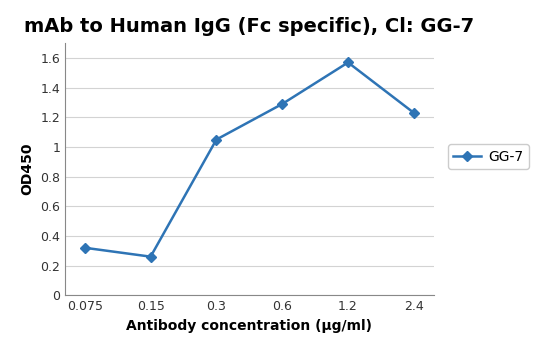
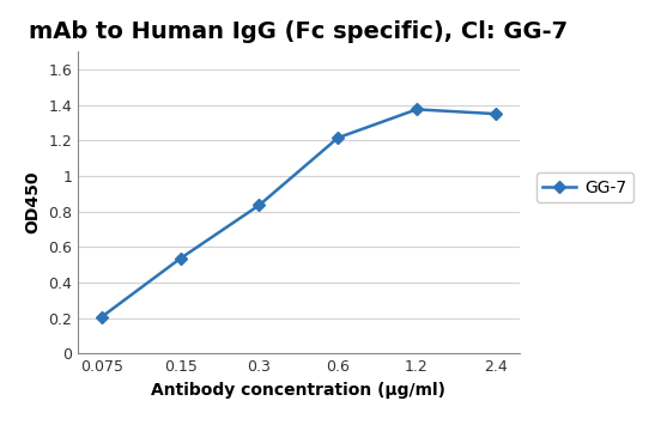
0.075: 0.32 -> 0.20
0.15: 0.26 -> 0.54
0.3: 1.05 -> 0.83
0.6: 1.29 -> 1.22
1.2: 1.57 -> 1.38
2.4: 1.23 -> 1.35
